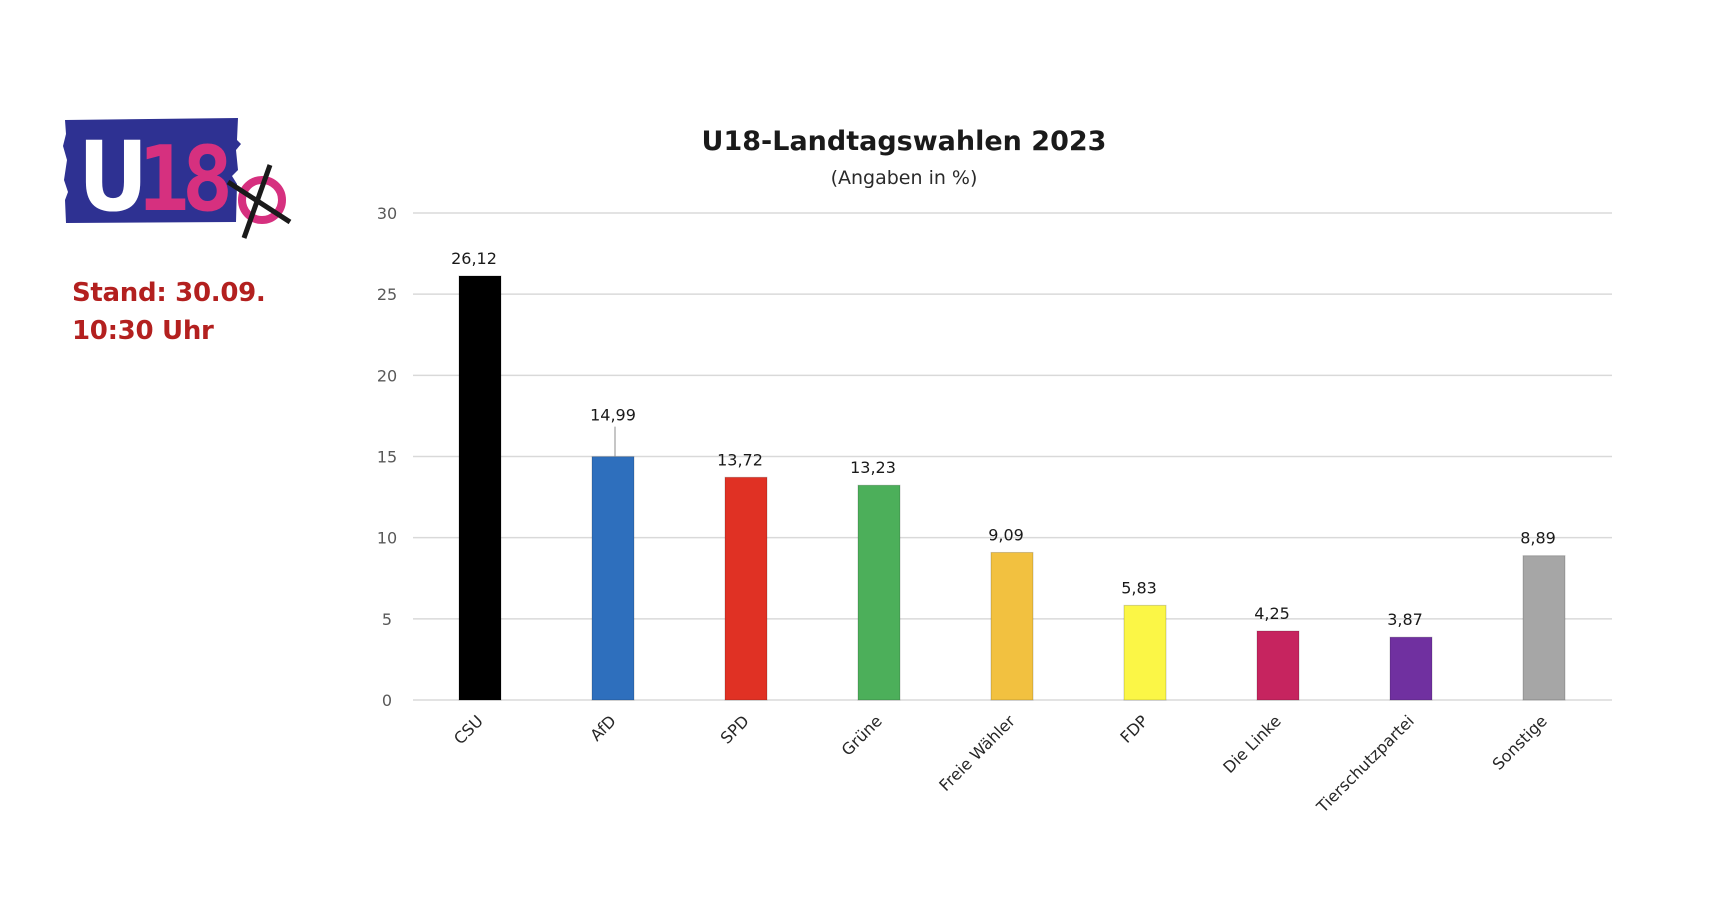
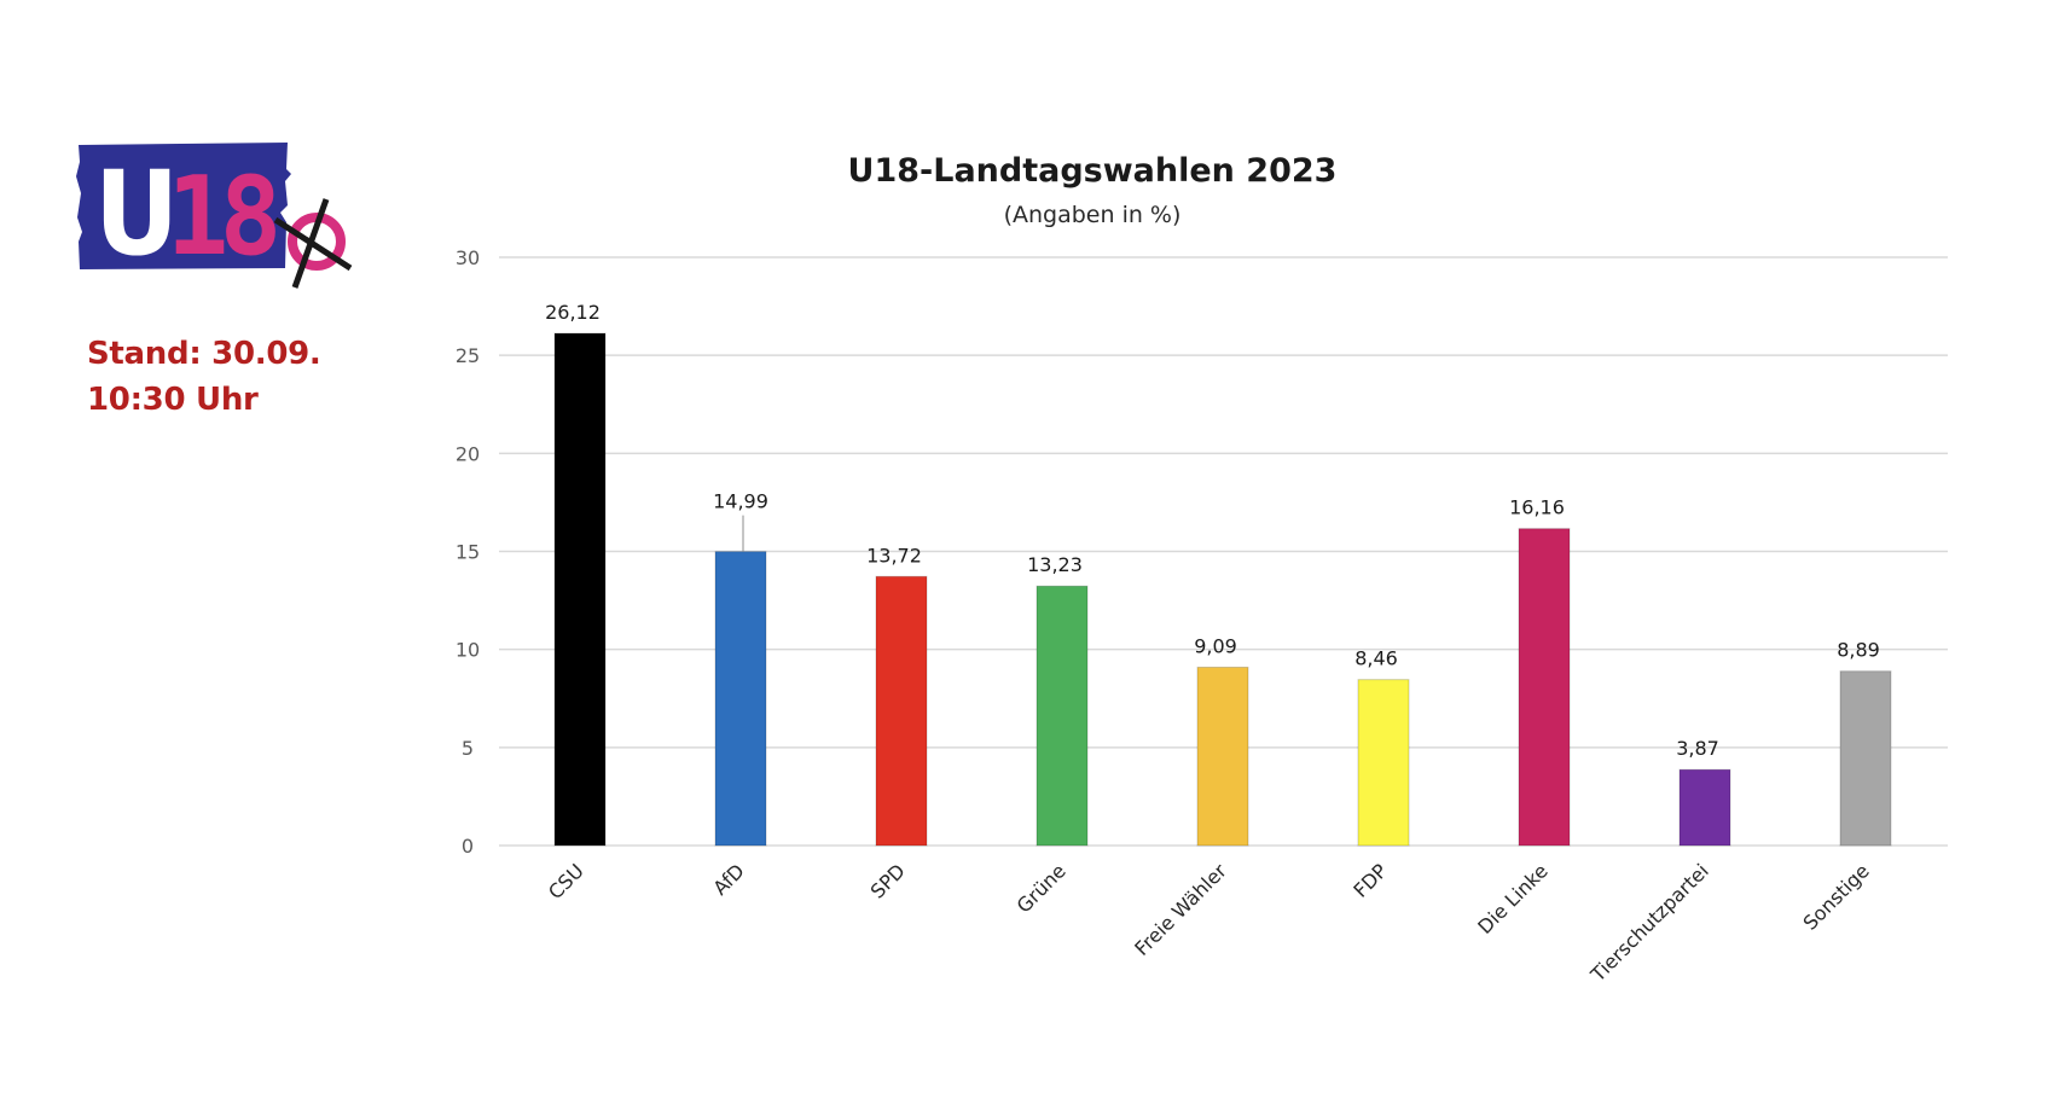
FDP: 5,83 -> 8,46
Die Linke: 4,25 -> 16,16
